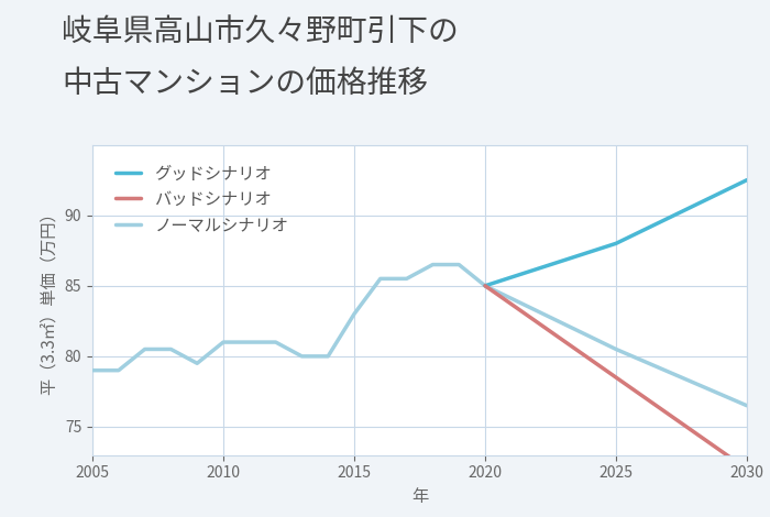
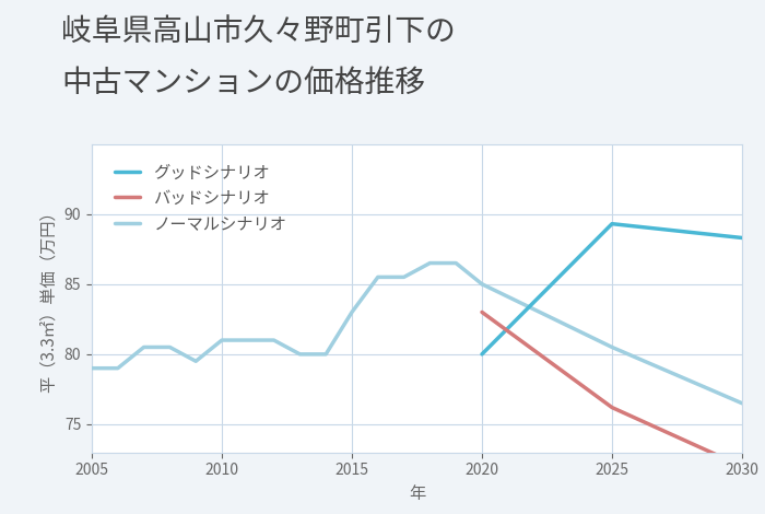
グッドシナリオ/2020: 85.0 -> 80.0
バッドシナリオ/2020: 85.0 -> 83.0
グッドシナリオ/2025: 88.0 -> 89.3
バッドシナリオ/2025: 78.5 -> 76.2
グッドシナリオ/2030: 92.5 -> 88.3
